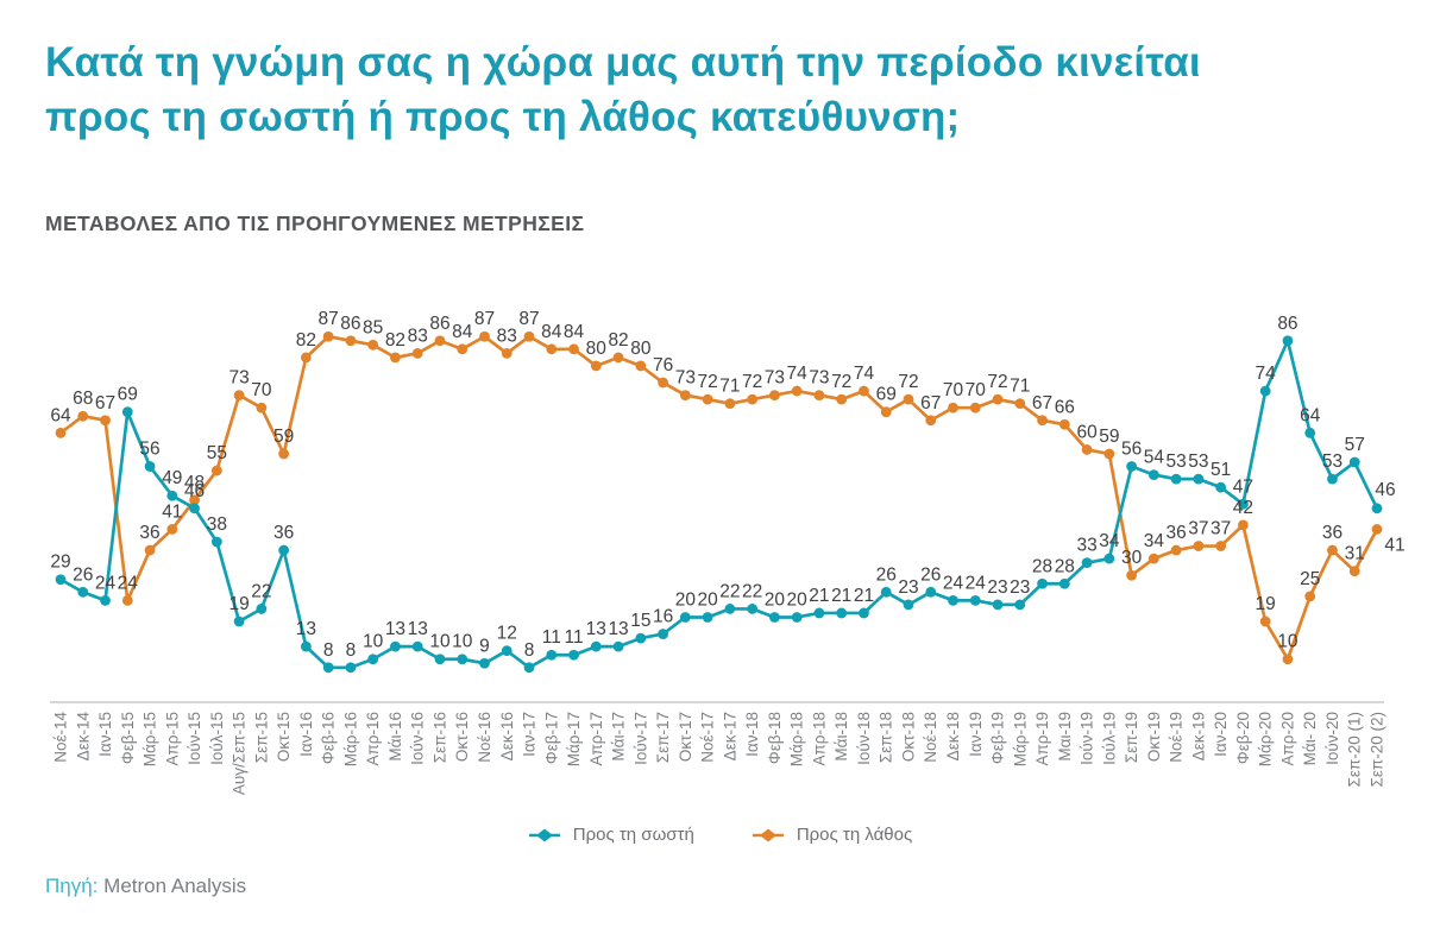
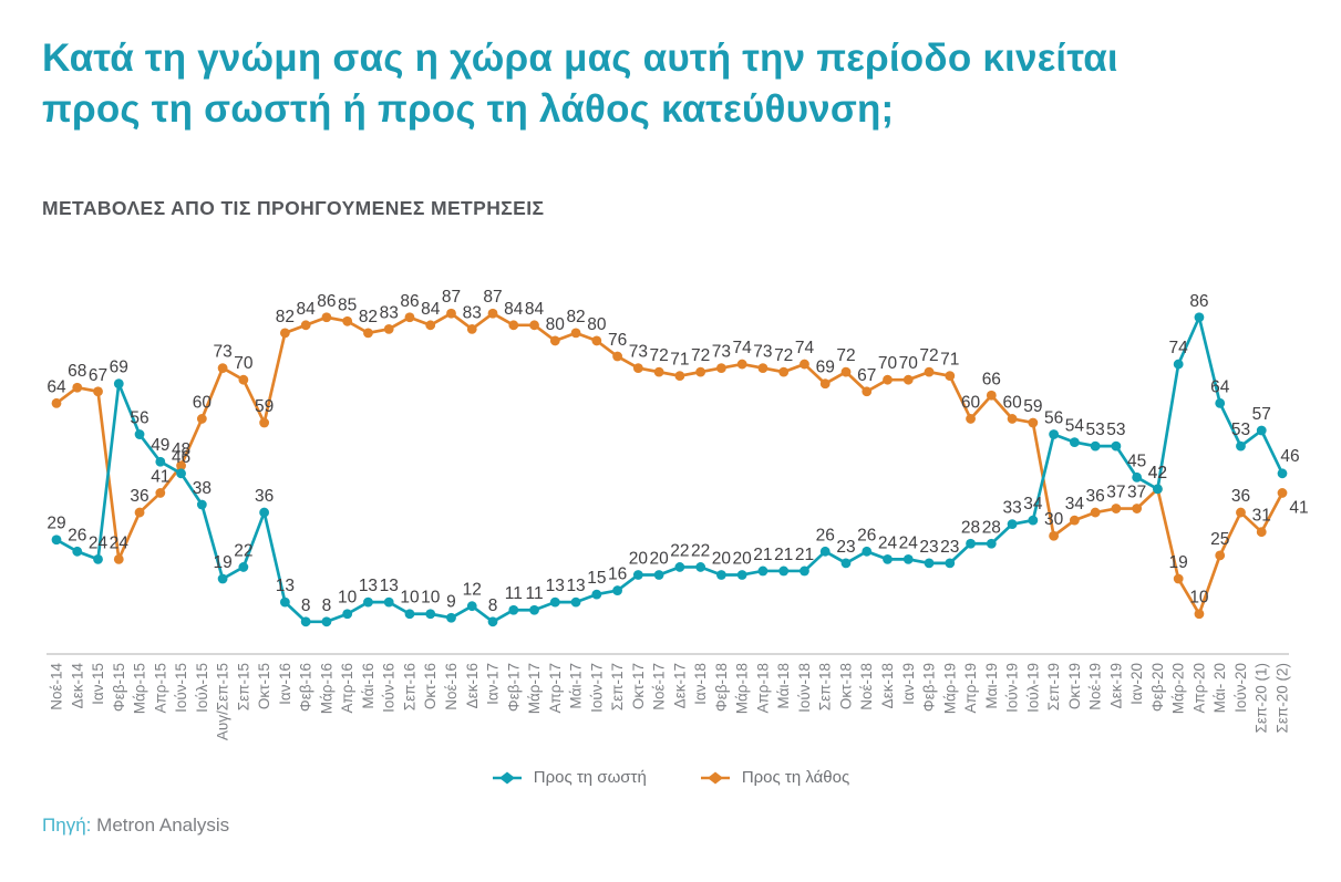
Προς τη λάθος/Ιούλ-15: 55 -> 60
Προς τη λάθος/Φεβ-16: 87 -> 84
Προς τη λάθος/Απρ-19: 67 -> 60
Προς τη σωστή/Ιαν-20: 51 -> 45
Προς τη σωστή/Φεβ-20: 47 -> 42
